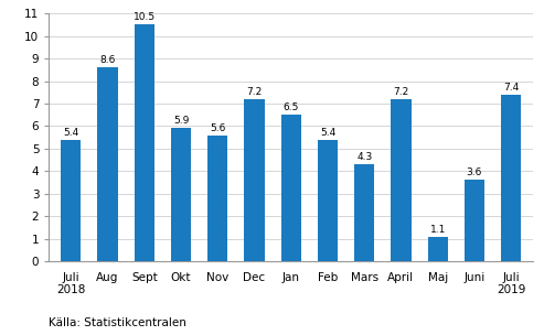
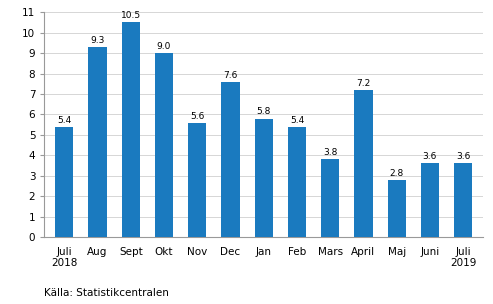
Aug: 8.6 -> 9.3
Okt: 5.9 -> 9.0
Dec: 7.2 -> 7.6
Jan: 6.5 -> 5.8
Mars: 4.3 -> 3.8
Maj: 1.1 -> 2.8
Juli 2019: 7.4 -> 3.6
